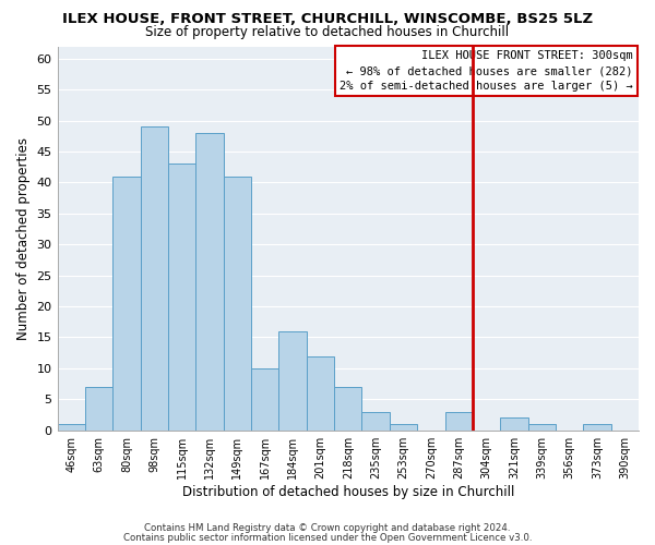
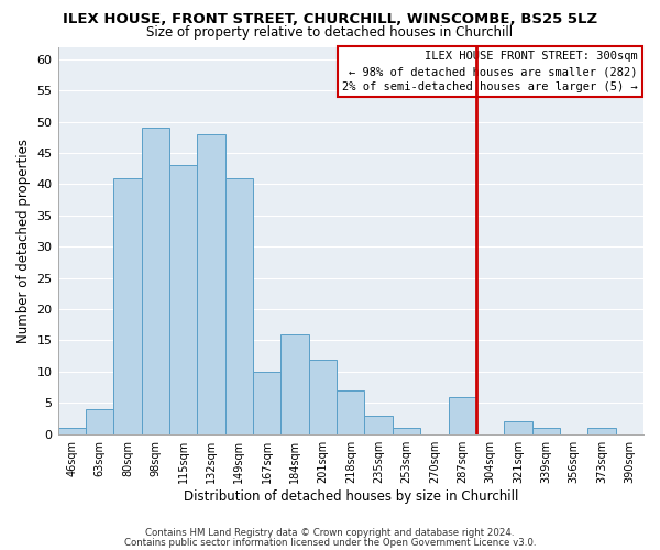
63sqm: 7 -> 4
287sqm: 3 -> 6
